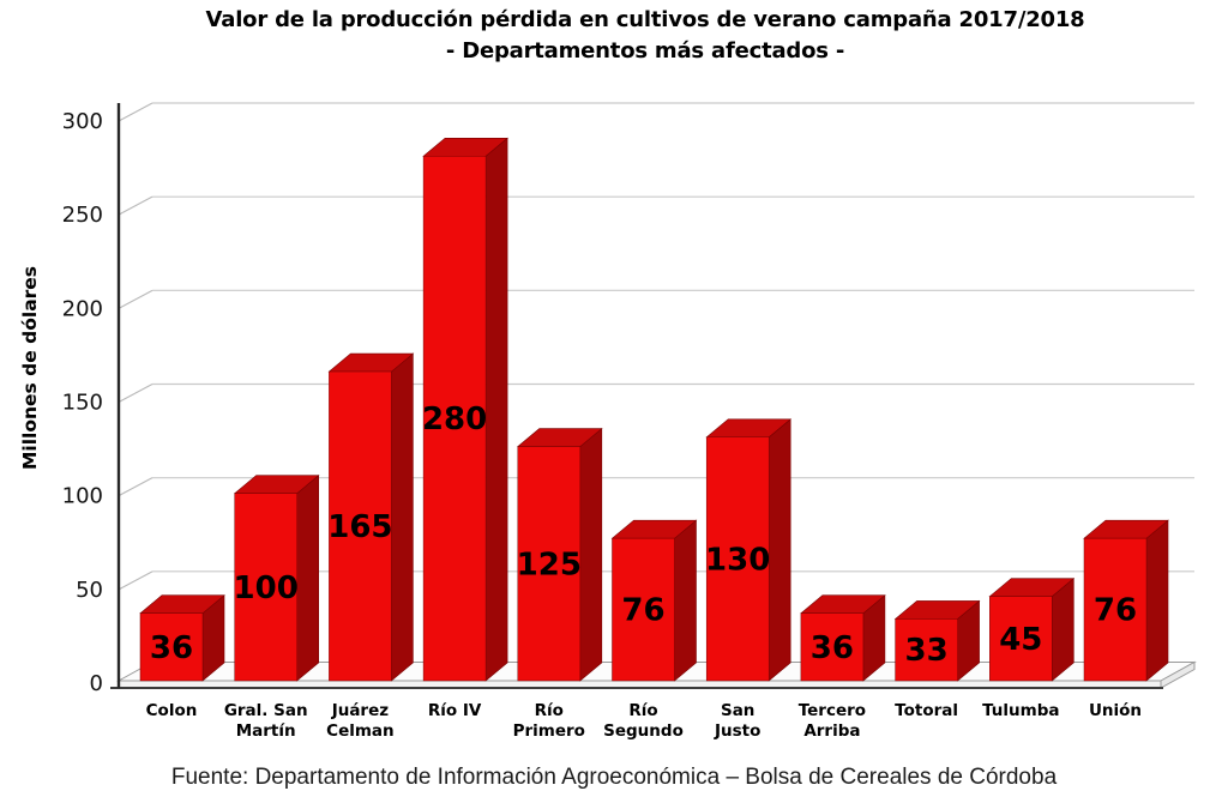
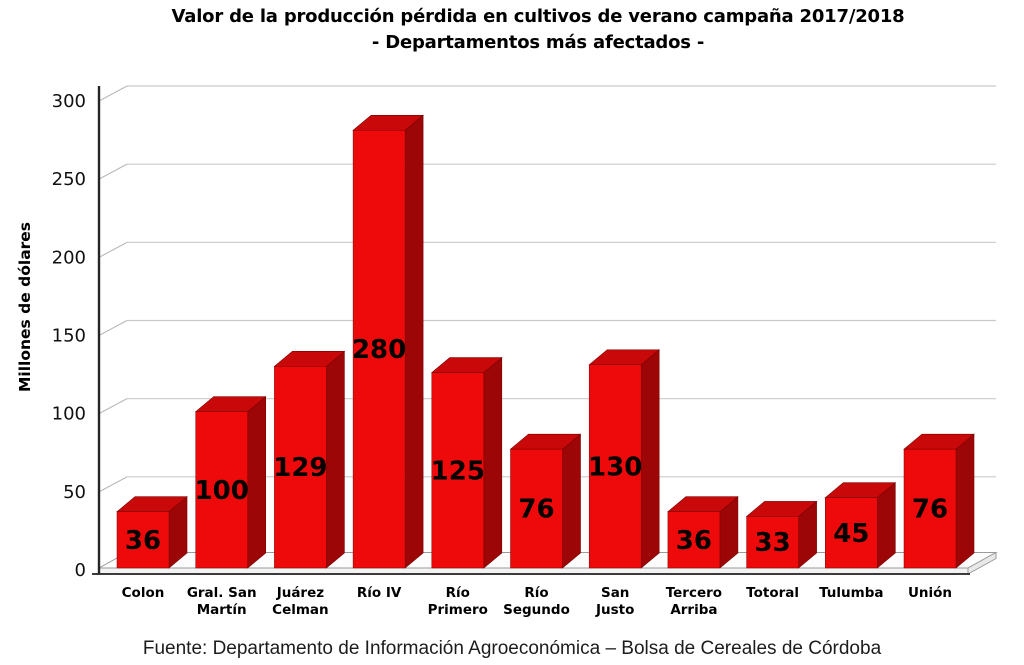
Juárez Celman: 165 -> 129
